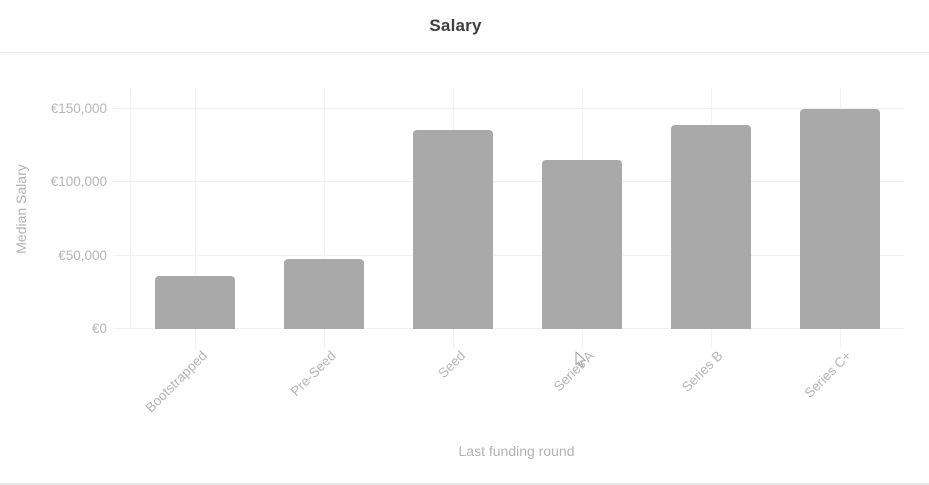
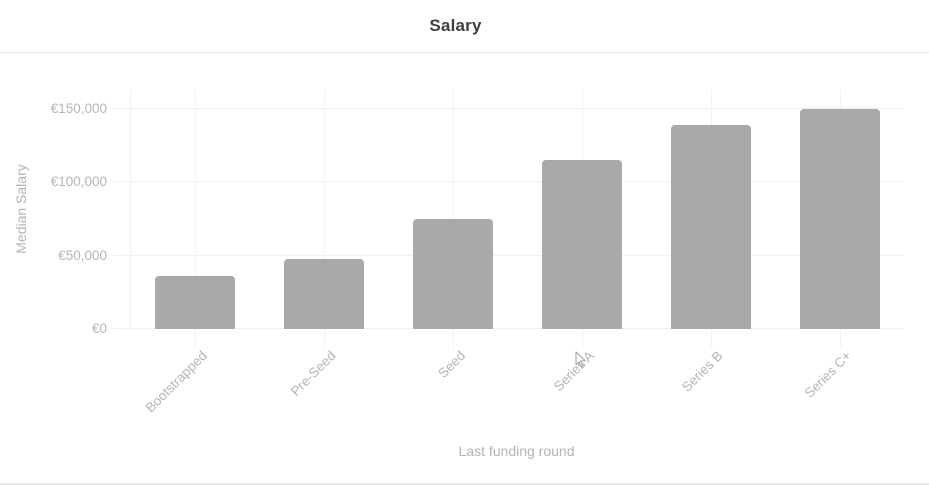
Seed: €136000 -> €75000
